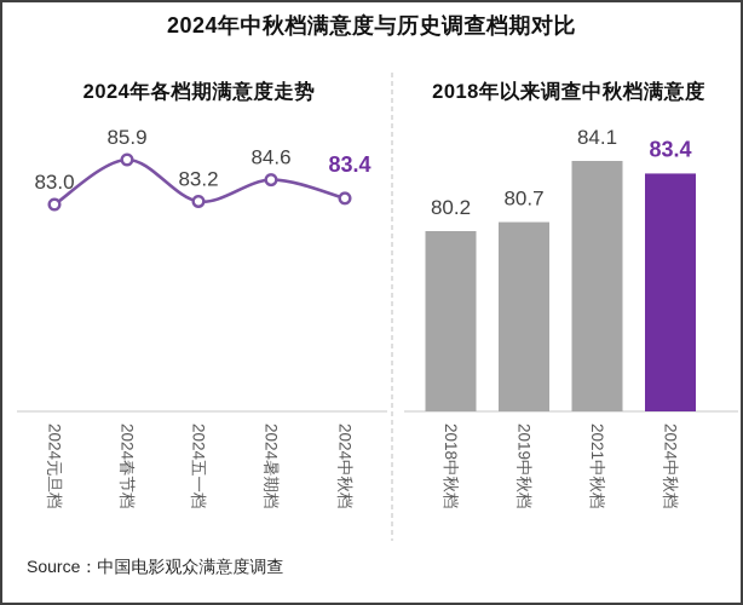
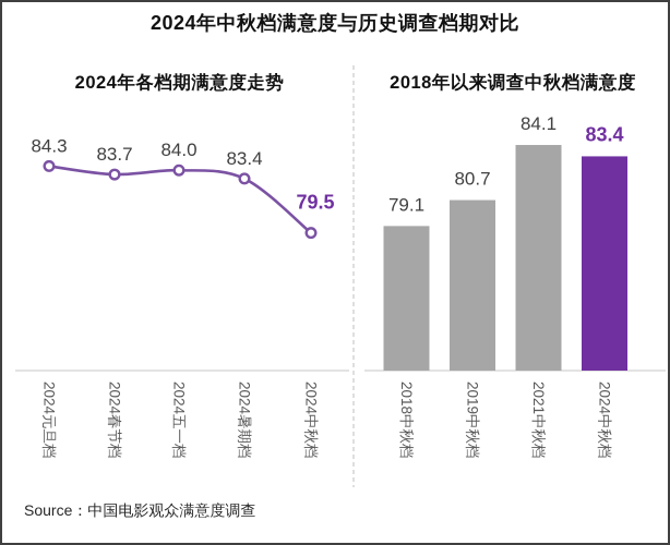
2024年各档期满意度走势/2024元旦档: 83.0 -> 84.3
2024年各档期满意度走势/2024春节档: 85.9 -> 83.7
2024年各档期满意度走势/2024五一档: 83.2 -> 84.0
2024年各档期满意度走势/2024暑期档: 84.6 -> 83.4
2024年各档期满意度走势/2024中秋档: 83.4 -> 79.5
2018年以来调查中秋档满意度/2018中秋档: 80.2 -> 79.1
